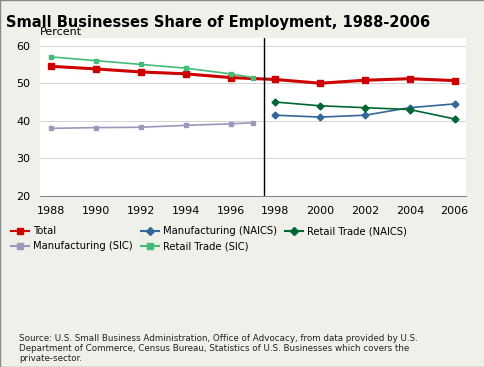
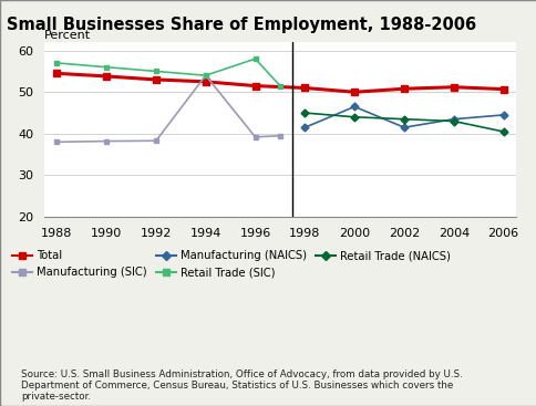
Manufacturing (SIC)/1994: 38.8 -> 54.0
Retail Trade (SIC)/1996: 52.5 -> 58.0
Manufacturing (NAICS)/2000: 41.0 -> 46.5
